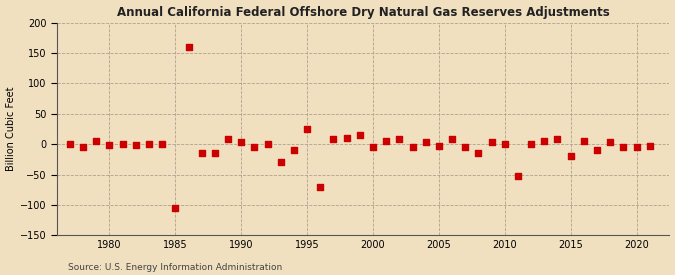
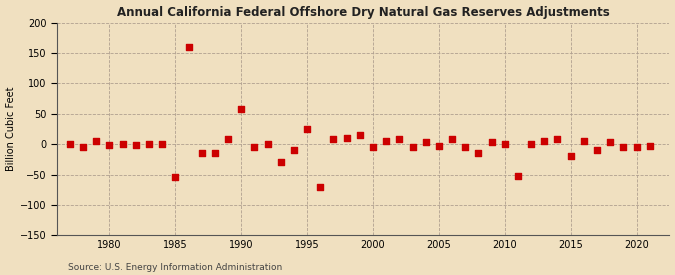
1985: -105 -> -54
1990: 3 -> 58
